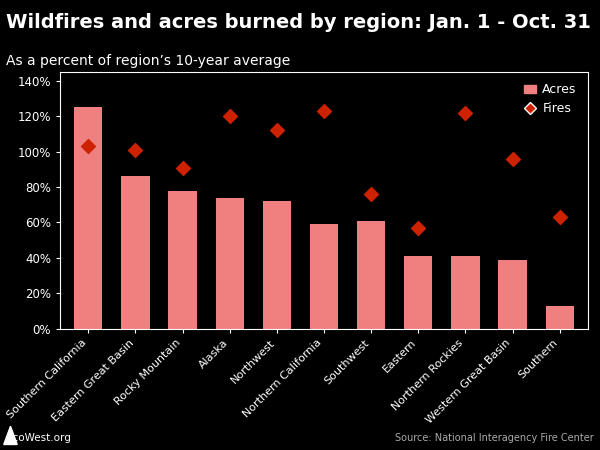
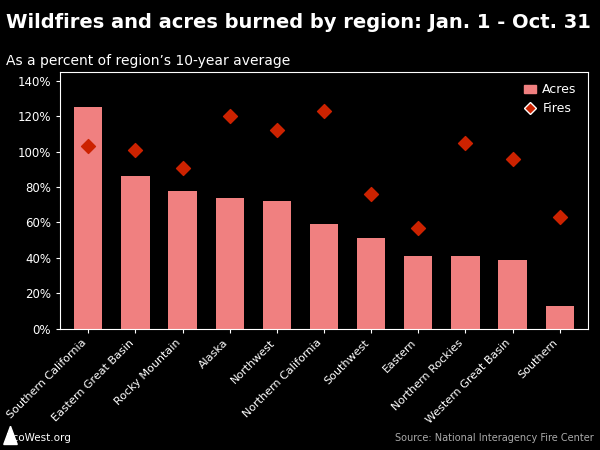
Acres/Southwest: 61% -> 51%
Fires/Northern Rockies: 122% -> 105%
